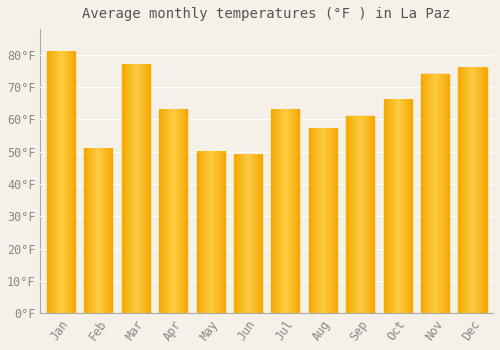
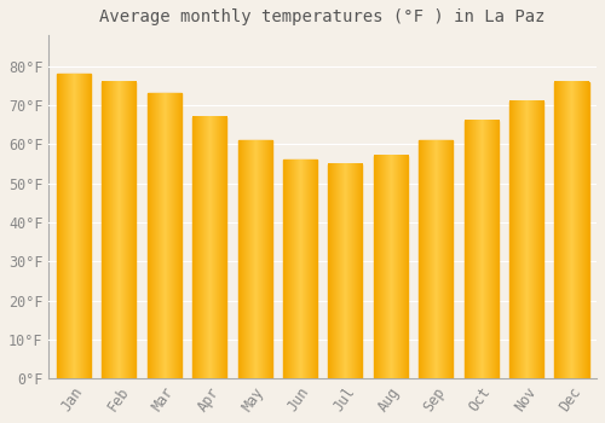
Jan: 81°F -> 78°F
Feb: 51°F -> 76°F
Mar: 77°F -> 73°F
Apr: 63°F -> 67°F
May: 50°F -> 61°F
Jun: 49°F -> 56°F
Jul: 63°F -> 55°F
Nov: 74°F -> 71°F
